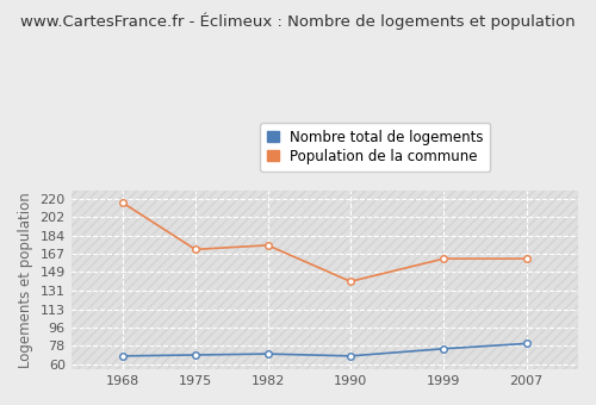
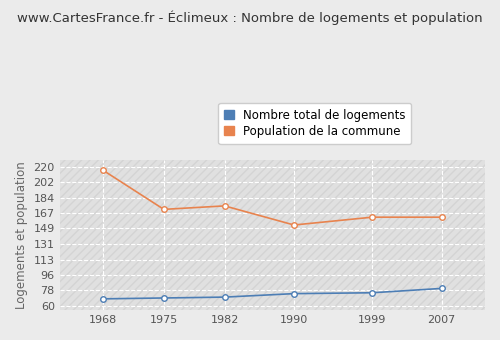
Nombre total de logements/1990: 68 -> 74
Population de la commune/1990: 140 -> 153
